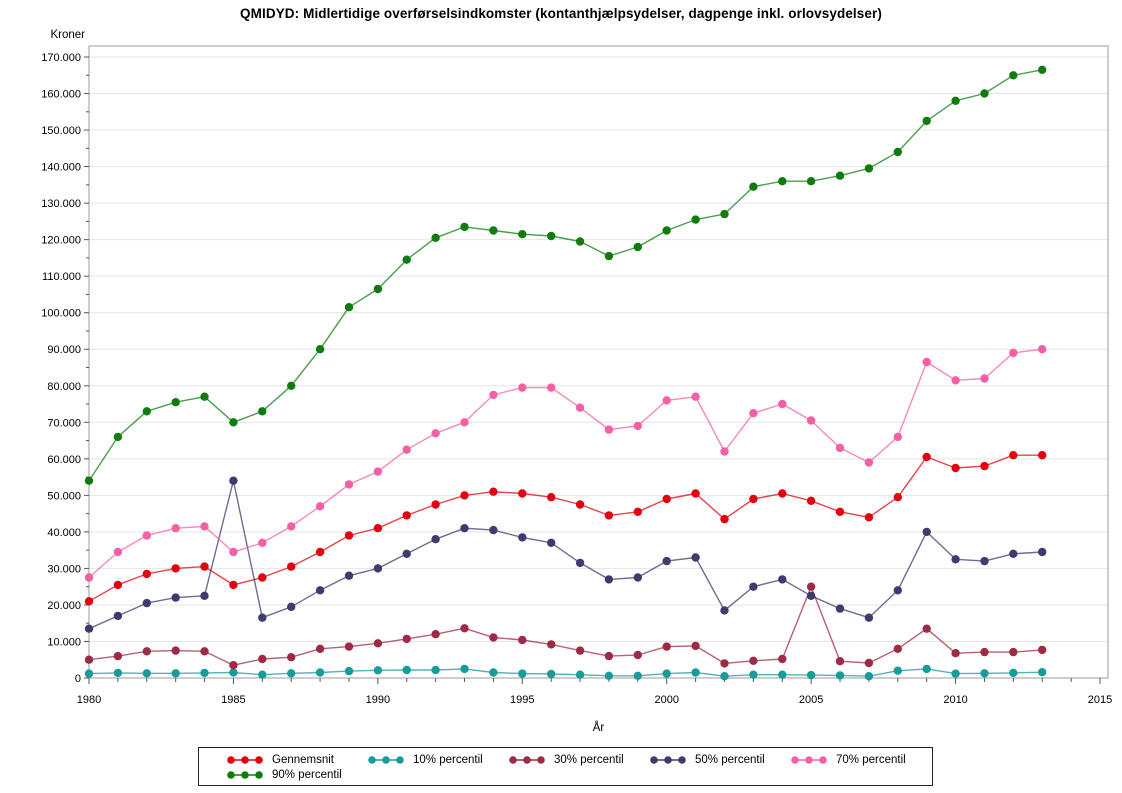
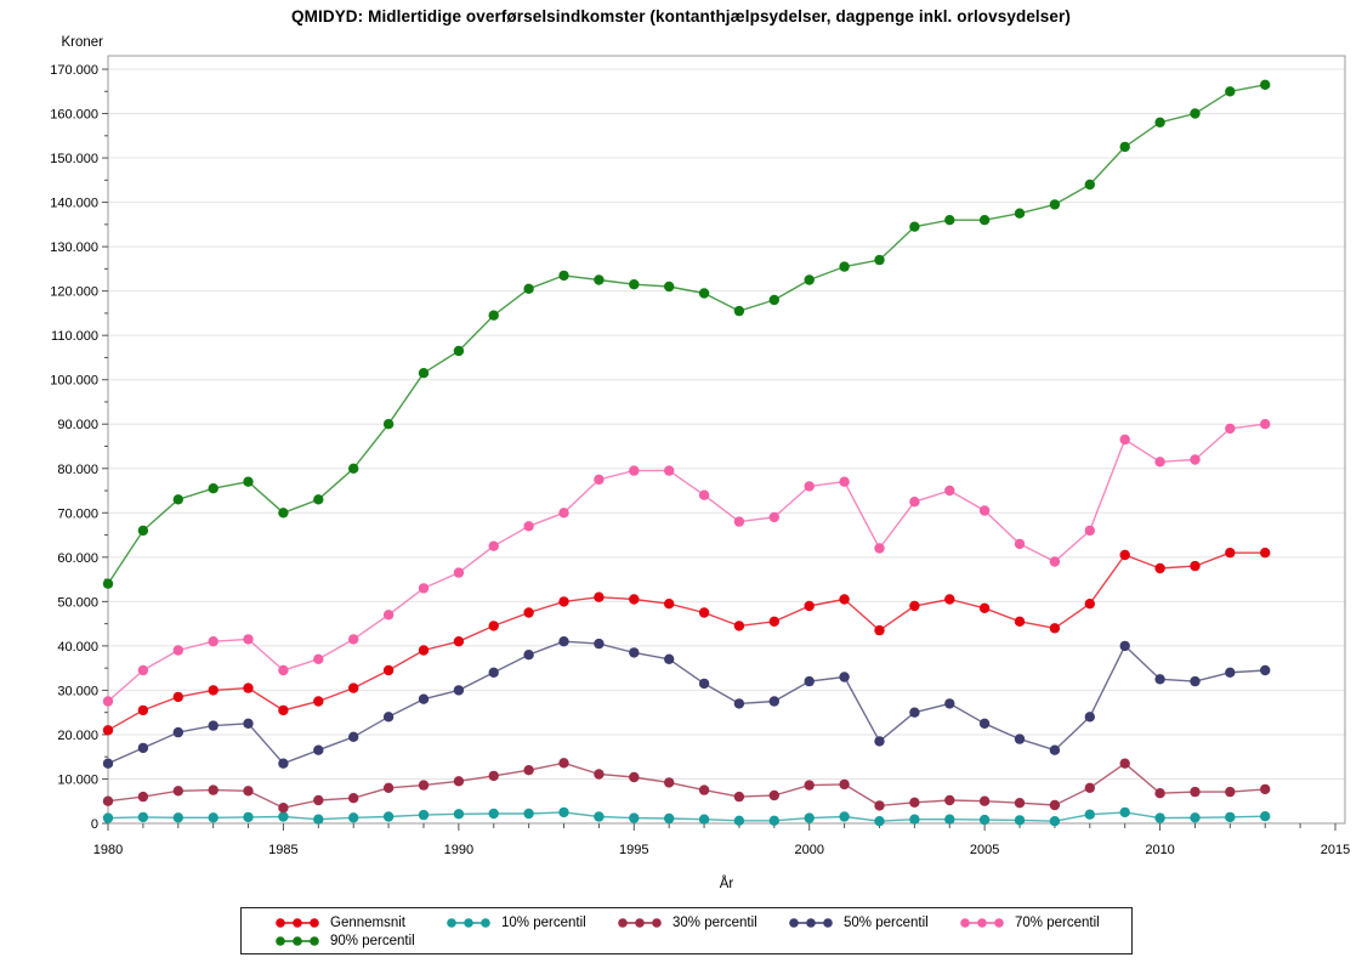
50% percentil/1985: 54000 -> 14000
30% percentil/2005: 25000 -> 5000
